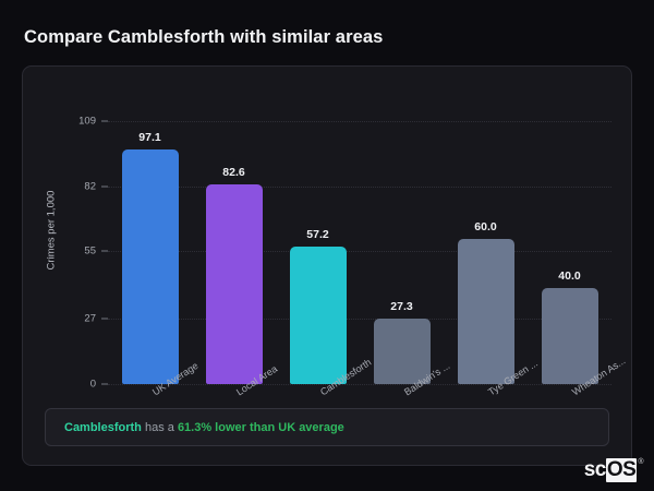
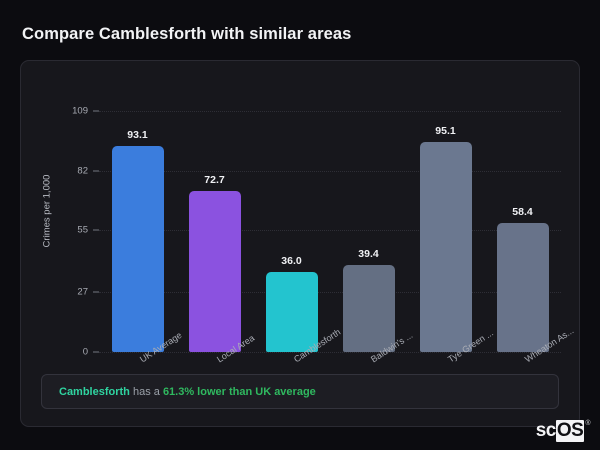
UK Average: 97.1 -> 93.1
Local Area: 82.6 -> 72.7
Camblesforth: 57.2 -> 36.0
Baldwin's ...: 27.3 -> 39.4
Tye Green ...: 60.0 -> 95.1
Wheaton As...: 40.0 -> 58.4
